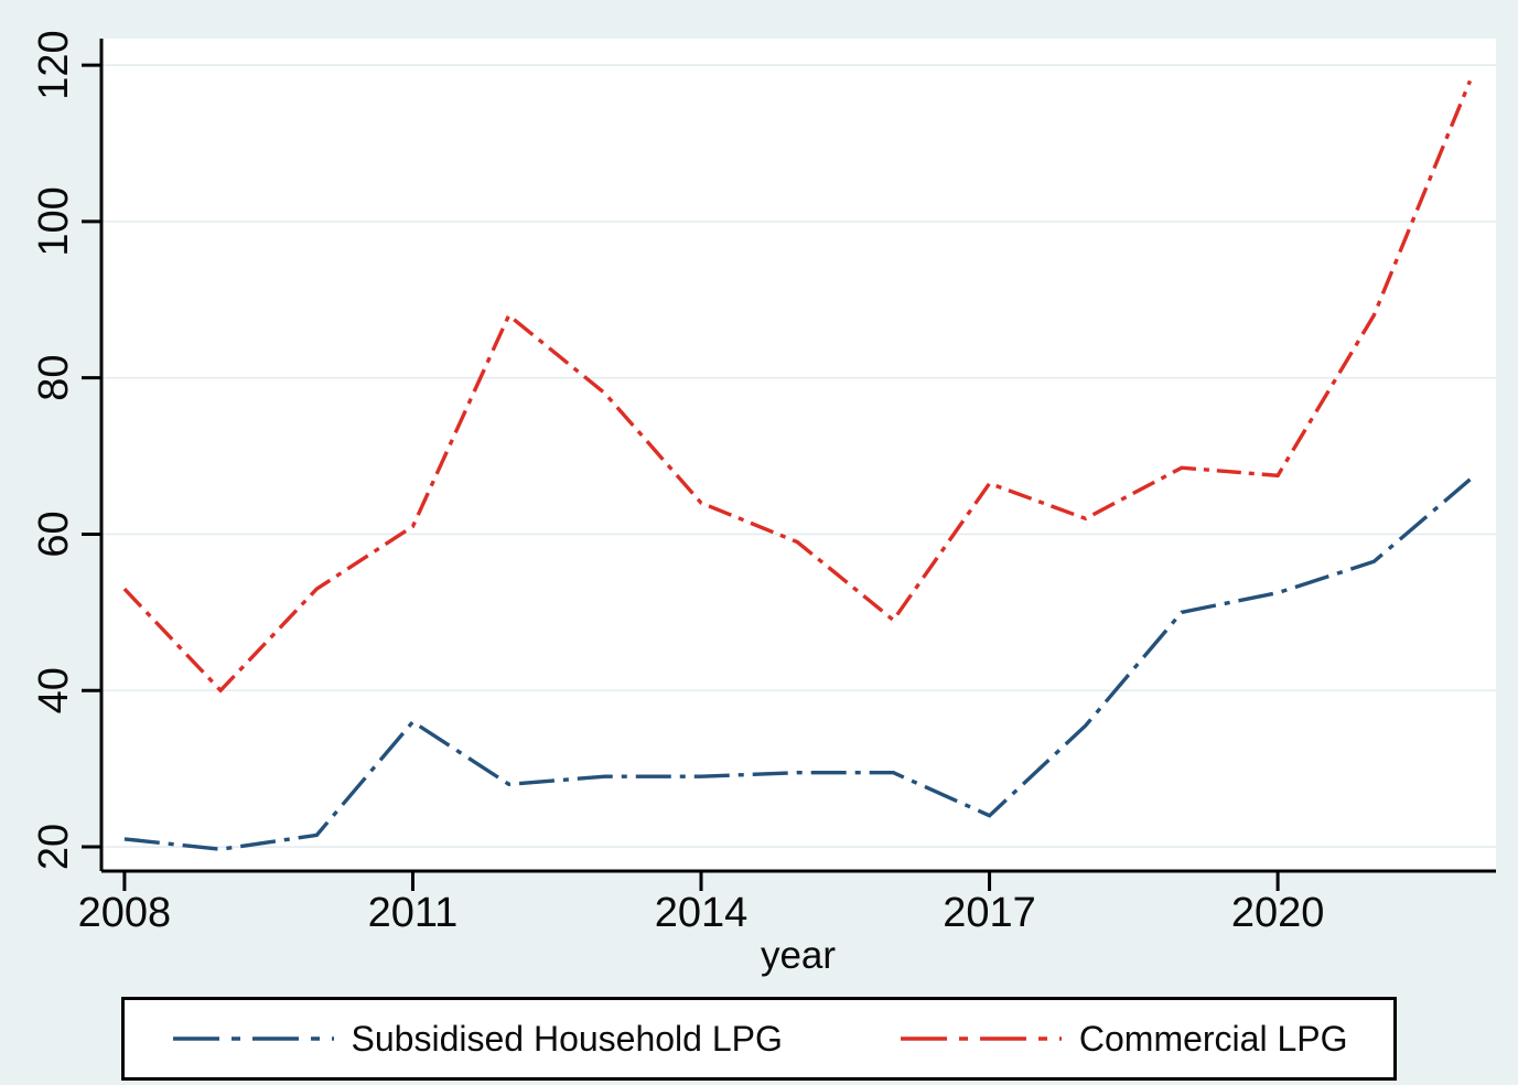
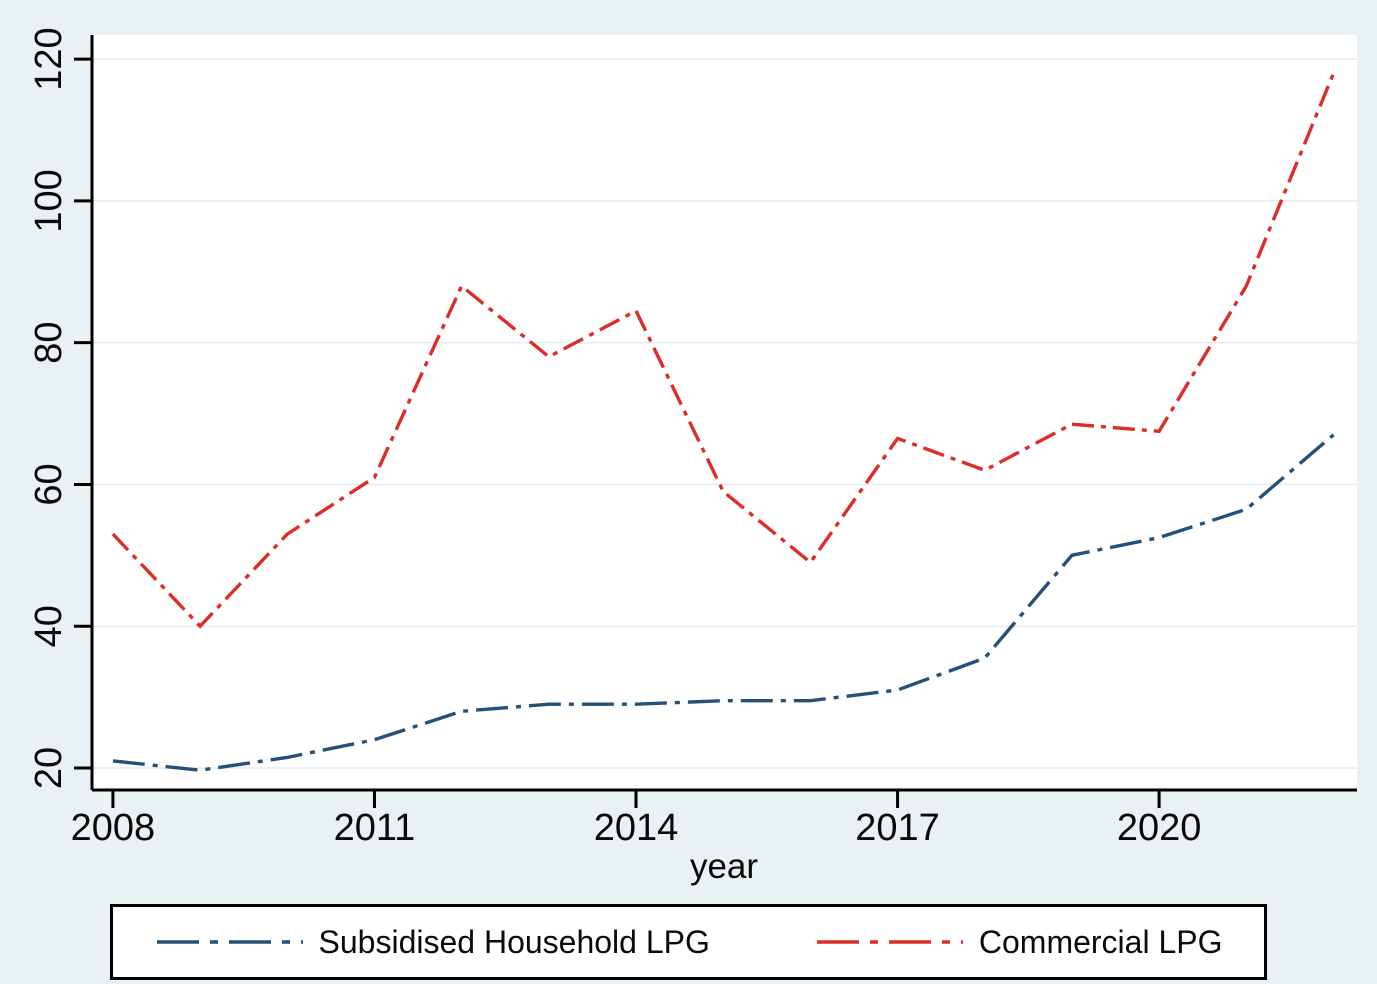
Subsidised Household LPG/2011: 36 -> 24
Commercial LPG/2014: 64 -> 84
Subsidised Household LPG/2017: 24 -> 31
